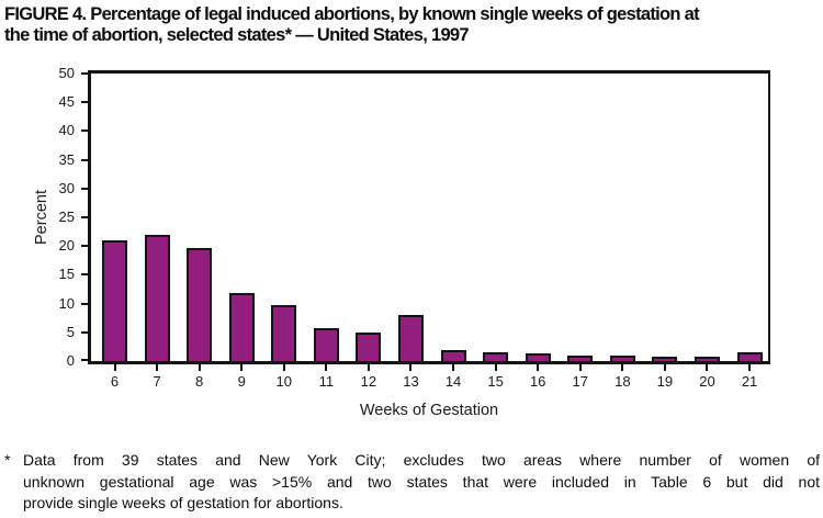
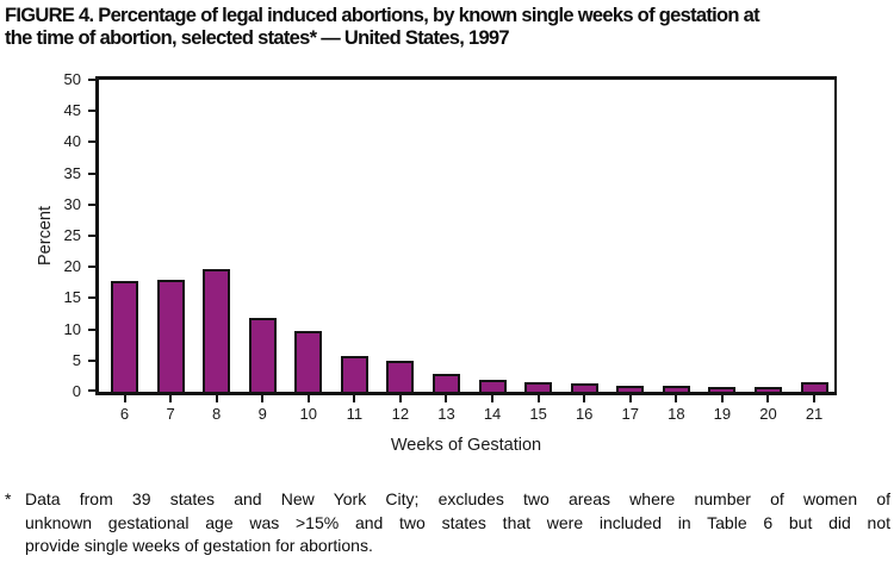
6: 21 -> 18
7: 22 -> 18
13: 8 -> 3
